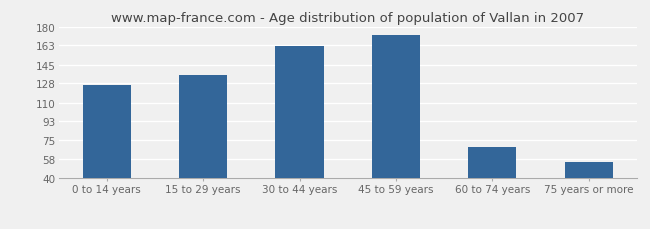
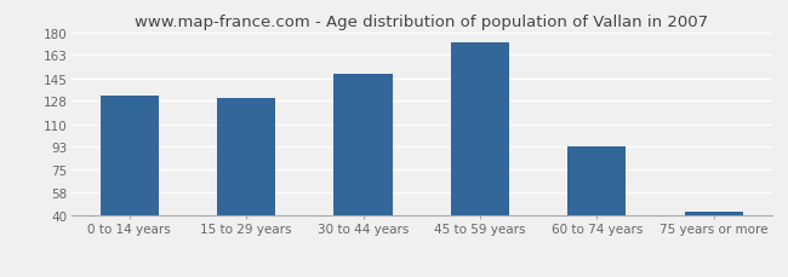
0 to 14 years: 126 -> 132
15 to 29 years: 135 -> 130
30 to 44 years: 162 -> 148
60 to 74 years: 69 -> 93
75 years or more: 55 -> 43
